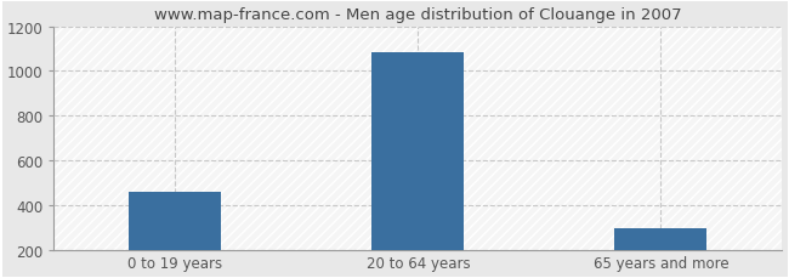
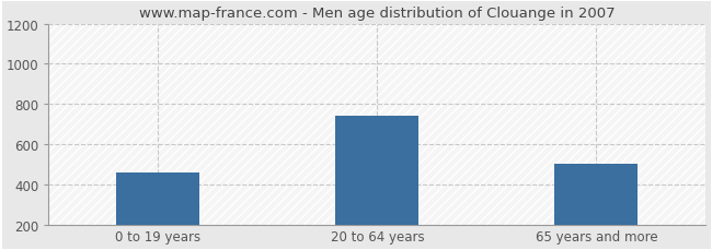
20 to 64 years: 1080 -> 740
65 years and more: 300 -> 500
